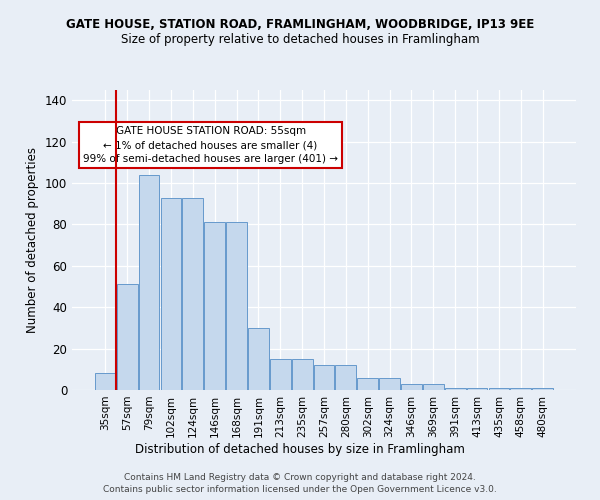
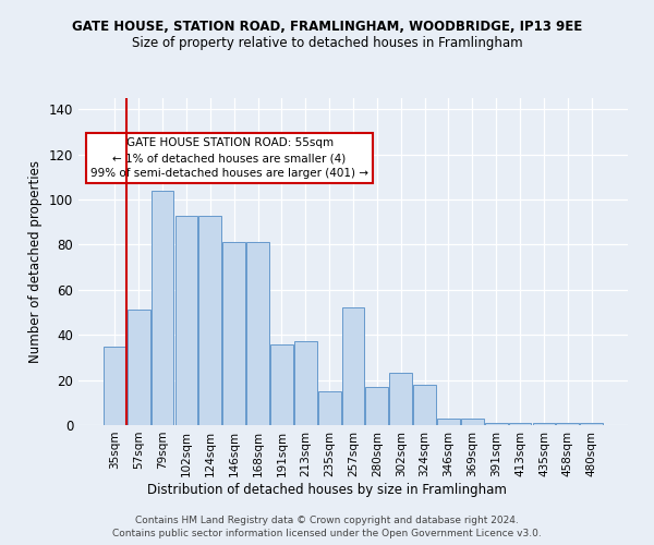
35sqm: 8 -> 35
191sqm: 30 -> 36
213sqm: 15 -> 37
257sqm: 12 -> 52
280sqm: 12 -> 17
302sqm: 6 -> 23
324sqm: 6 -> 18
